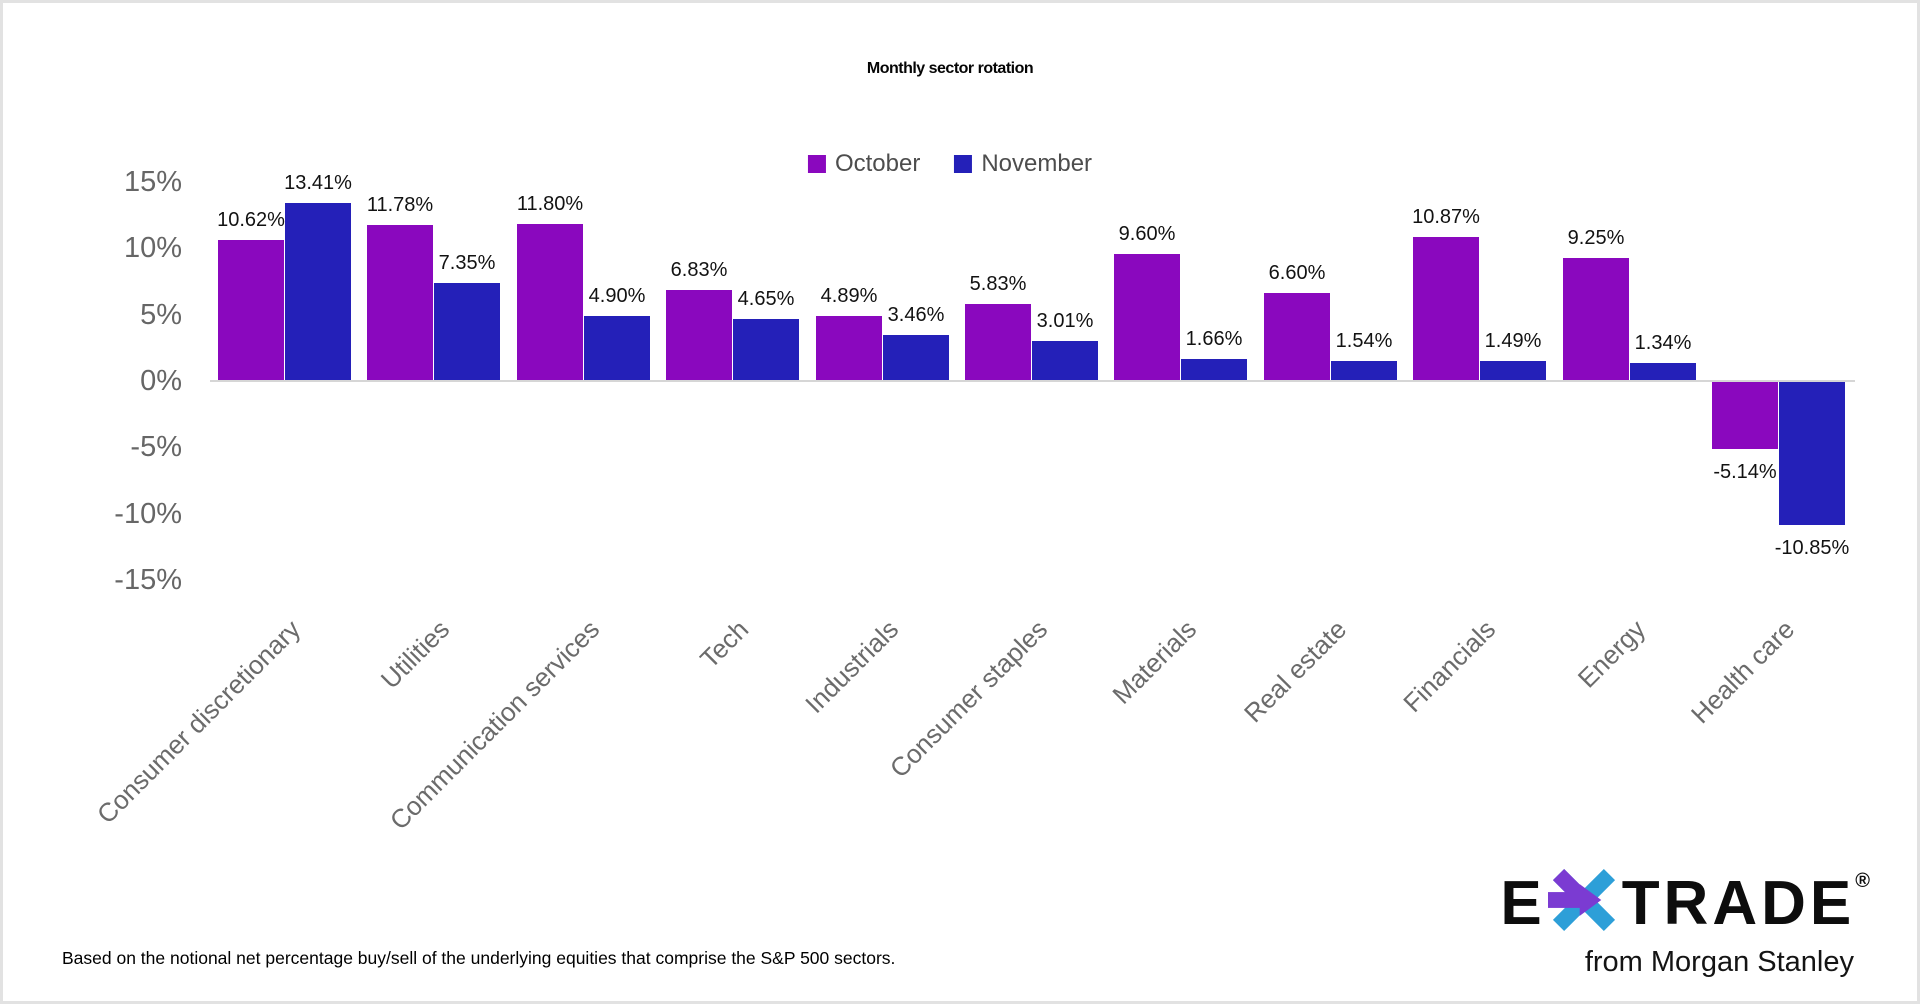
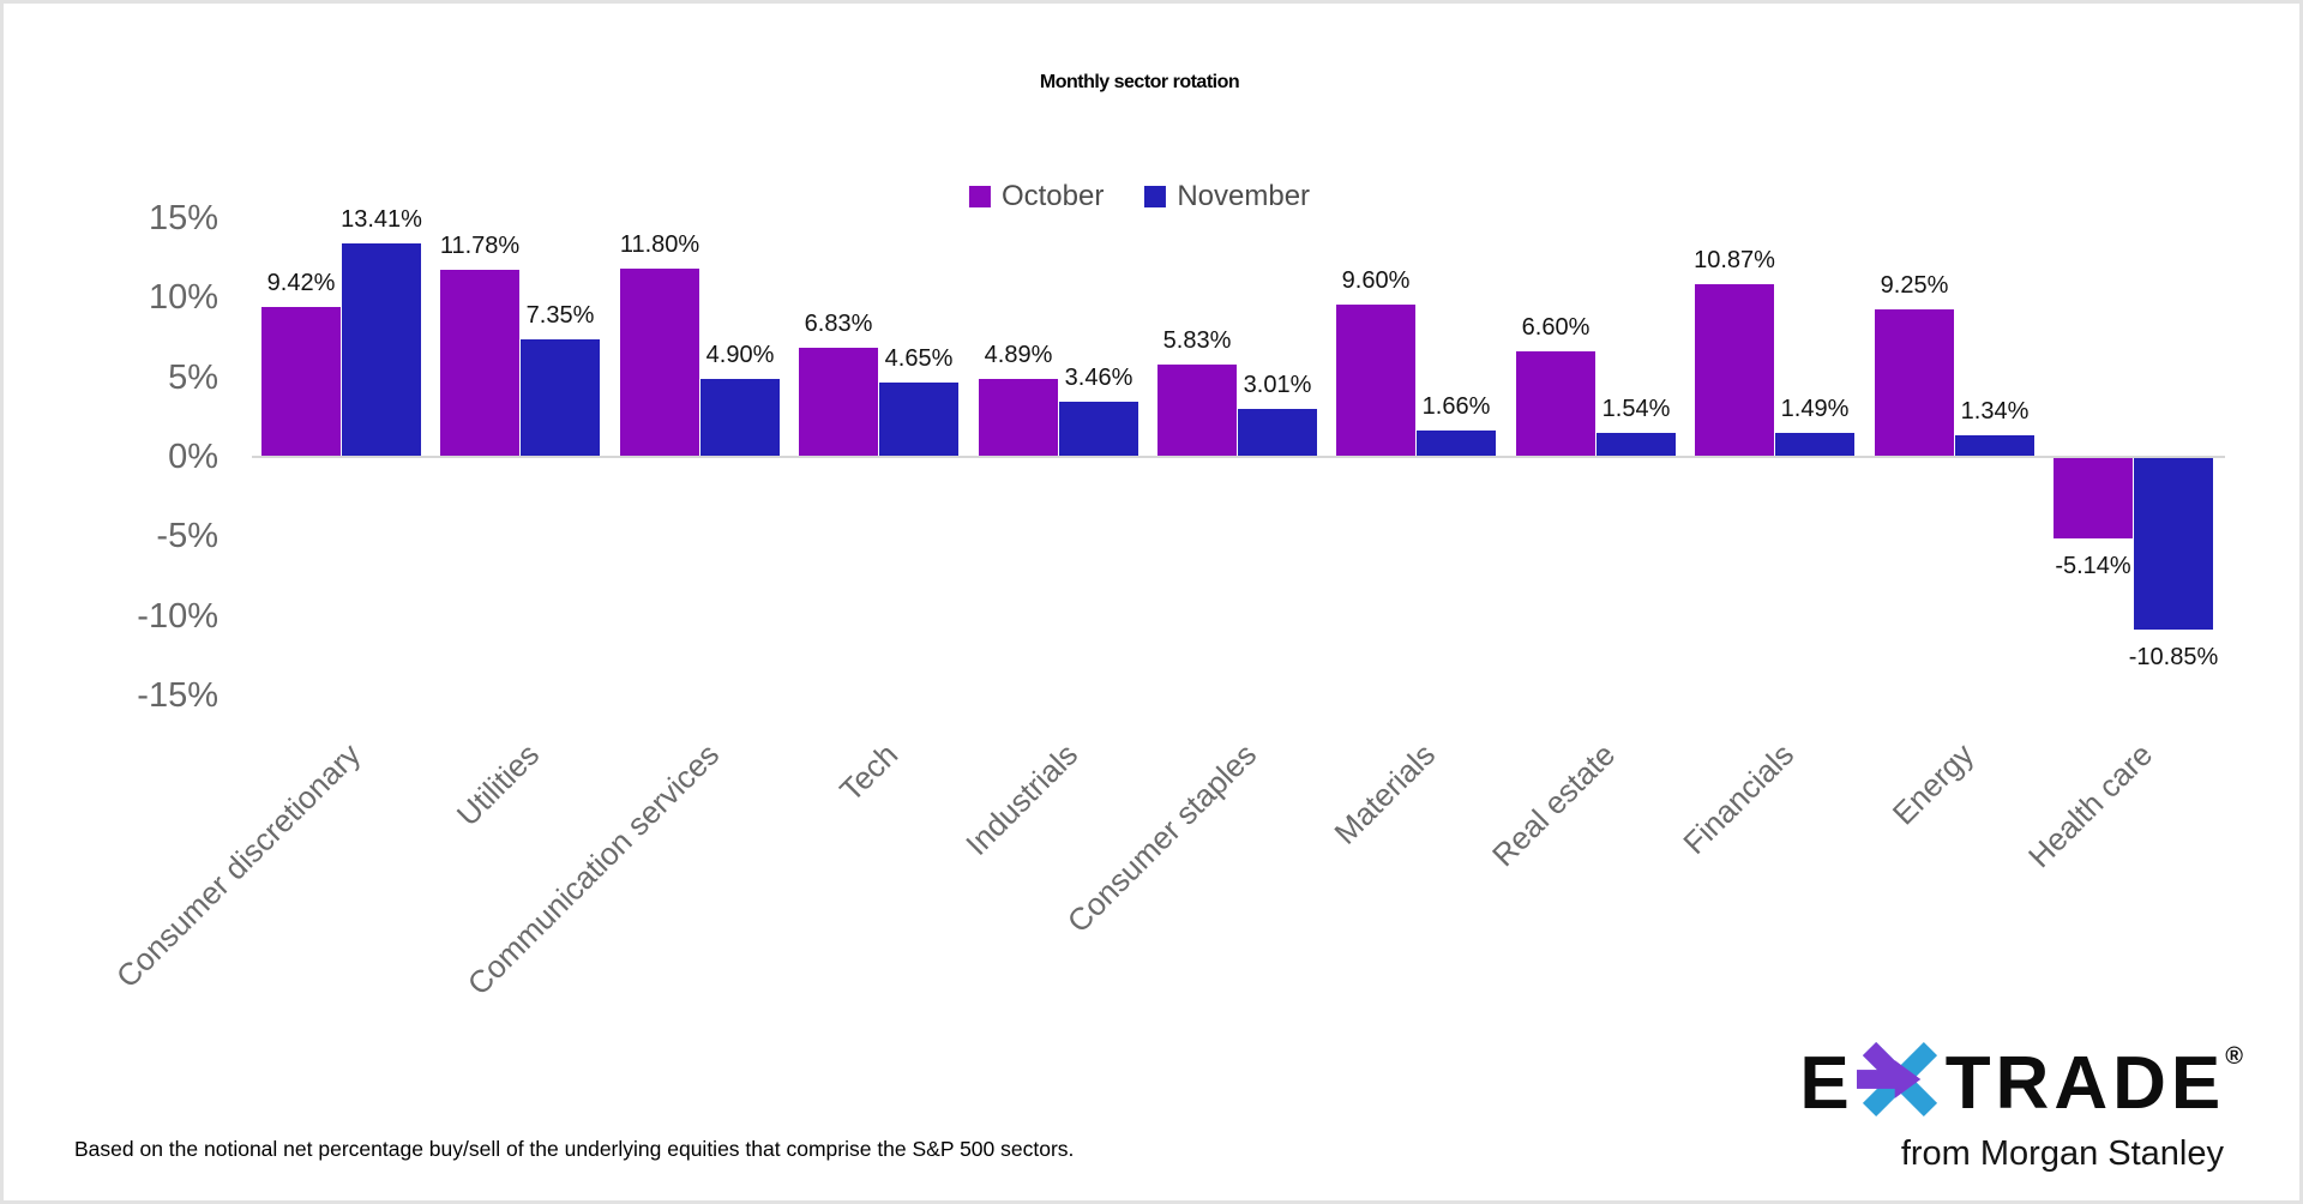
October/Consumer discretionary: 10.62% -> 9.42%
